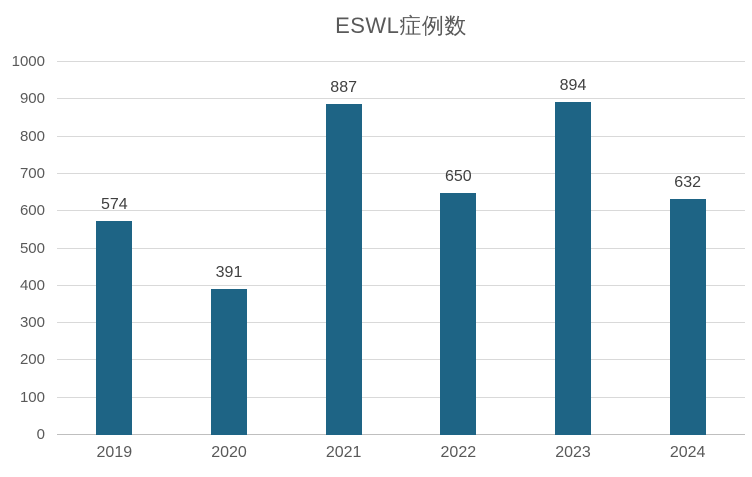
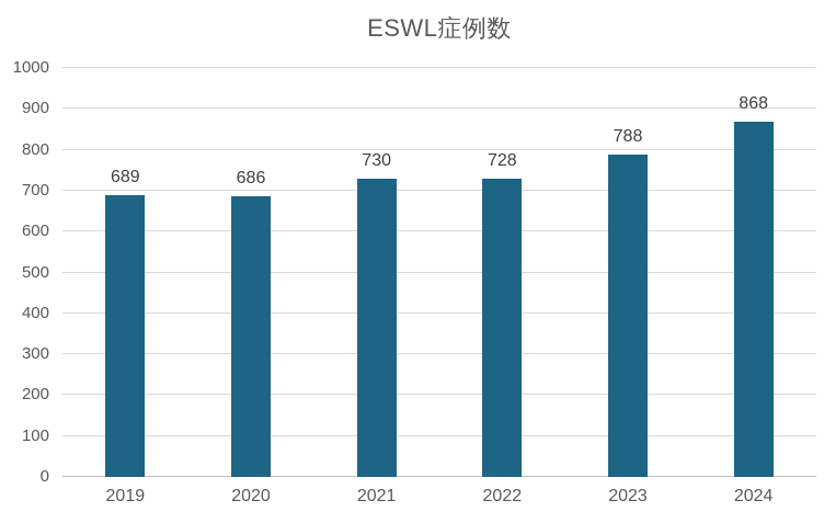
2019: 574 -> 689
2020: 391 -> 686
2021: 887 -> 730
2022: 650 -> 728
2023: 894 -> 788
2024: 632 -> 868
